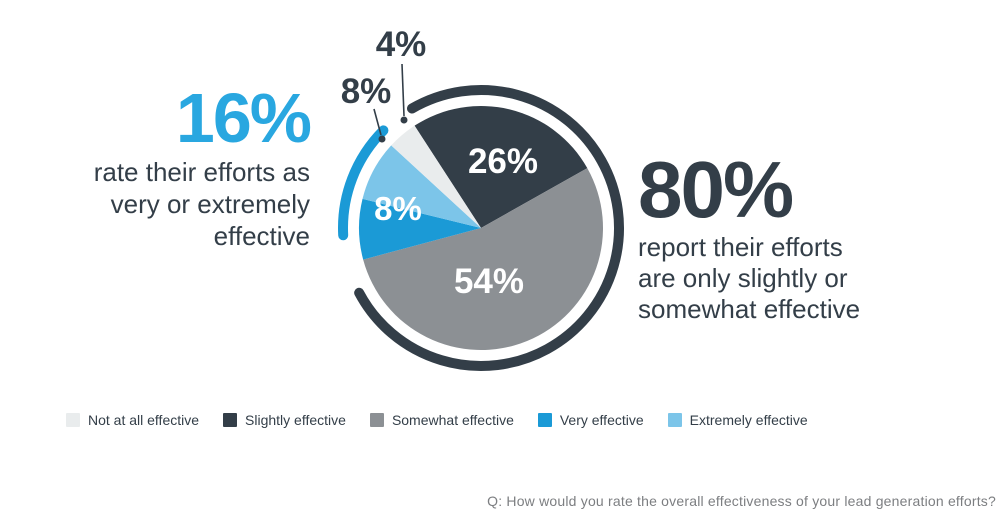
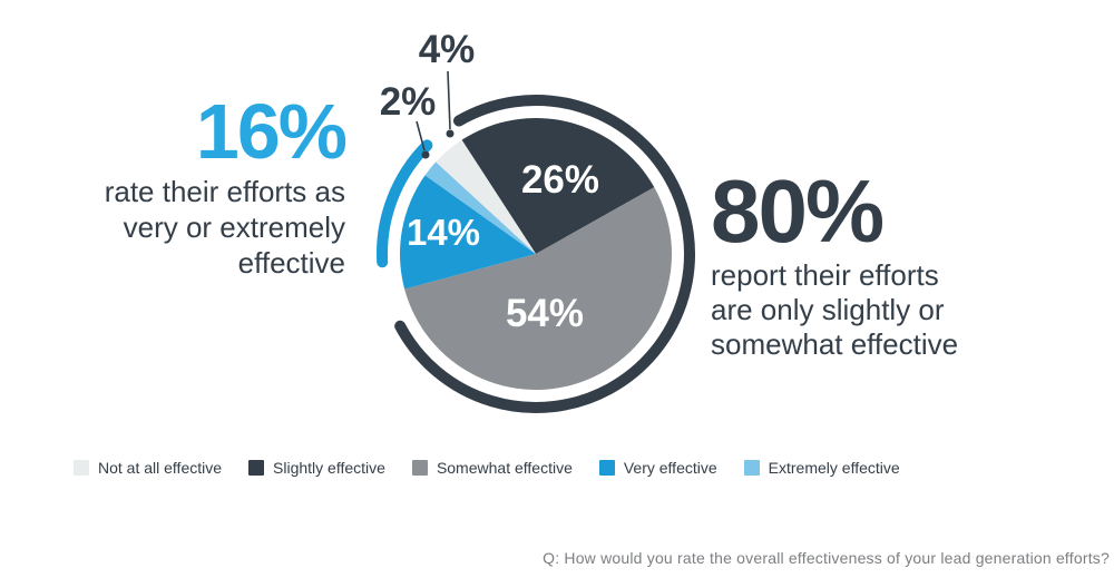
Very effective: 8% -> 14%
Extremely effective: 8% -> 2%
